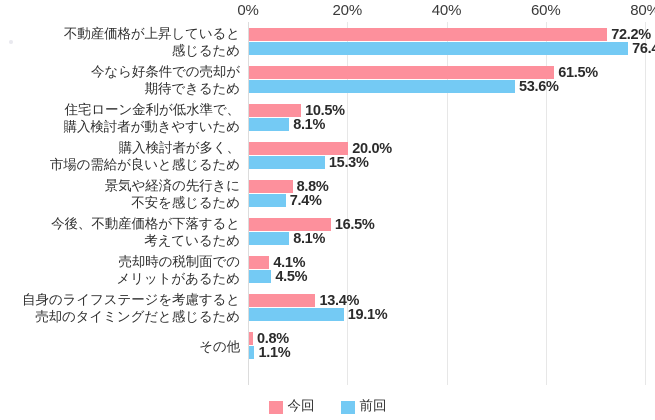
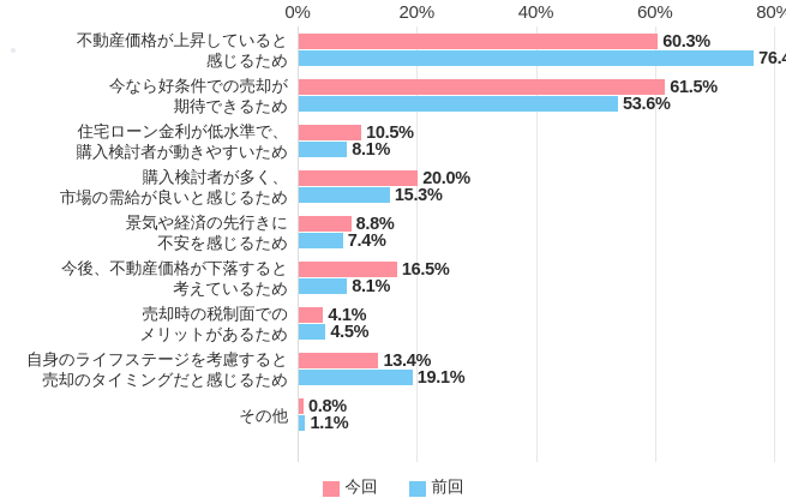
今回/不動産価格が上昇していると 感じるため: 72.2% -> 60.3%
